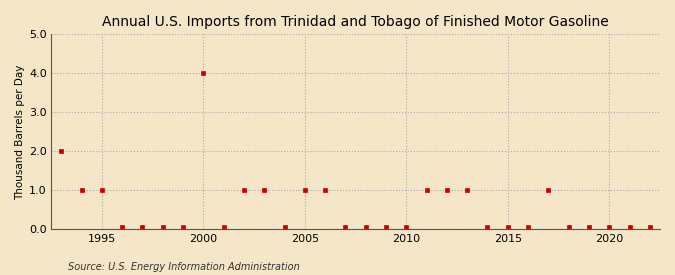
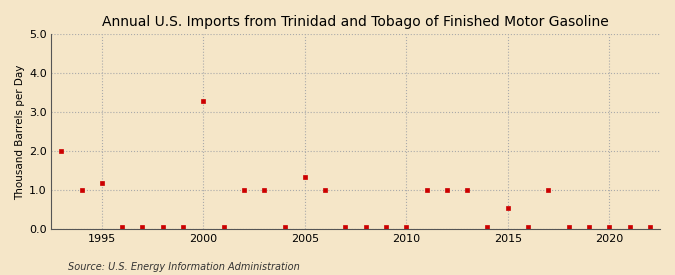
1995: 1.00 -> 1.20
2000: 4.00 -> 3.30
2005: 1.00 -> 1.35
2015: 0.05 -> 0.55
